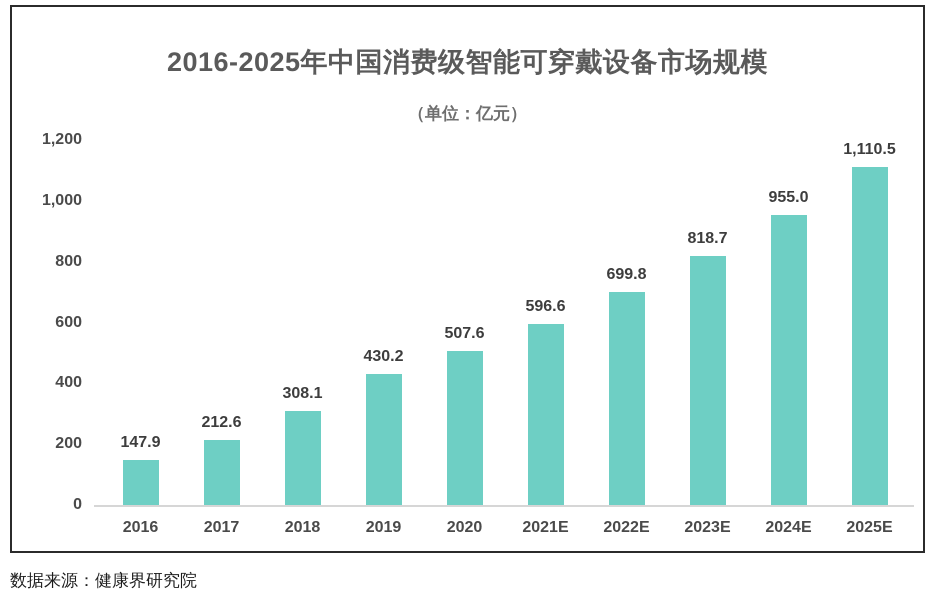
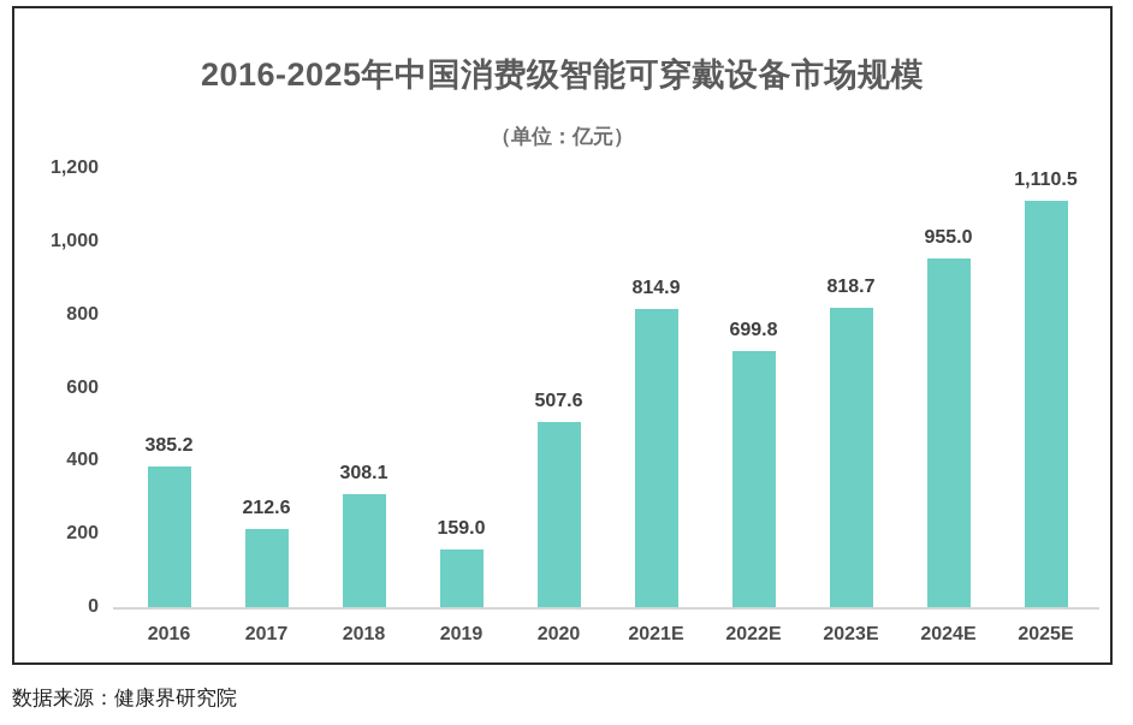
2016: 147.9 -> 385.2
2019: 430.2 -> 159.0
2021E: 596.6 -> 814.9
